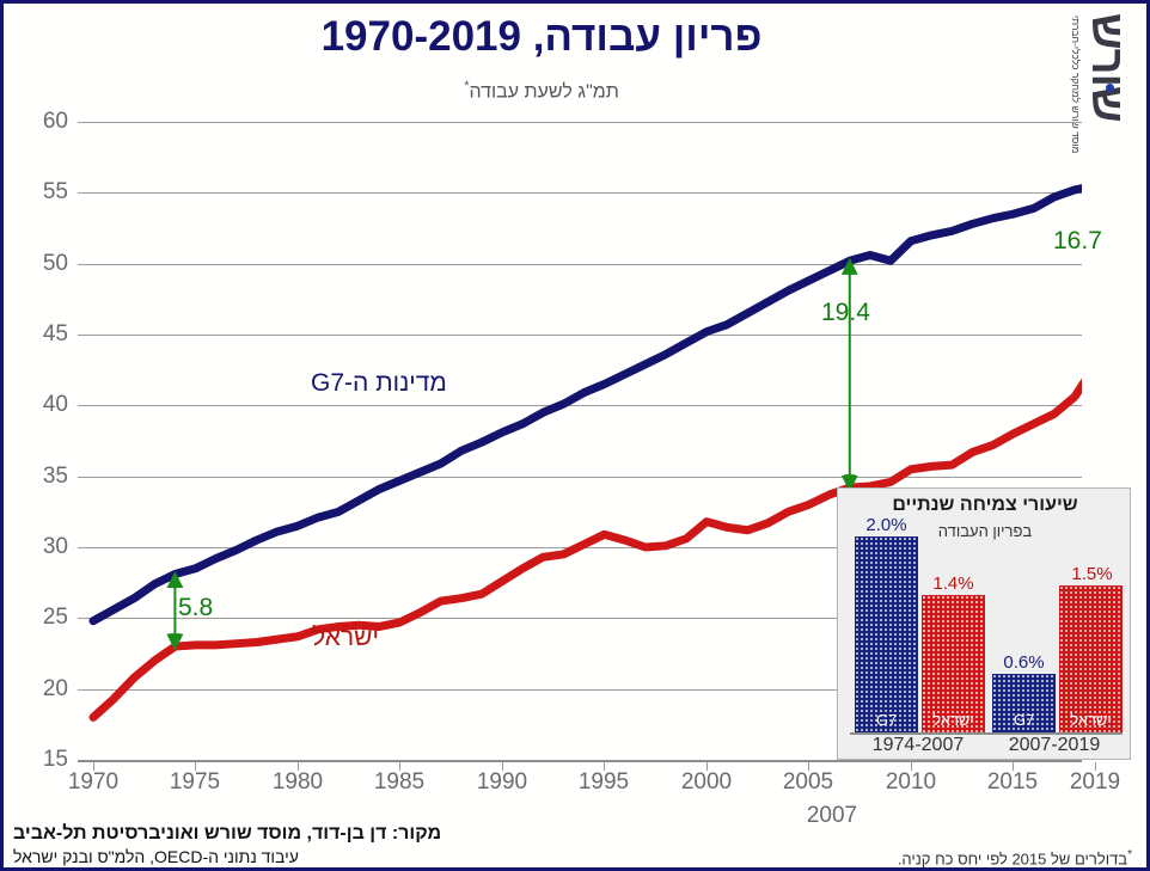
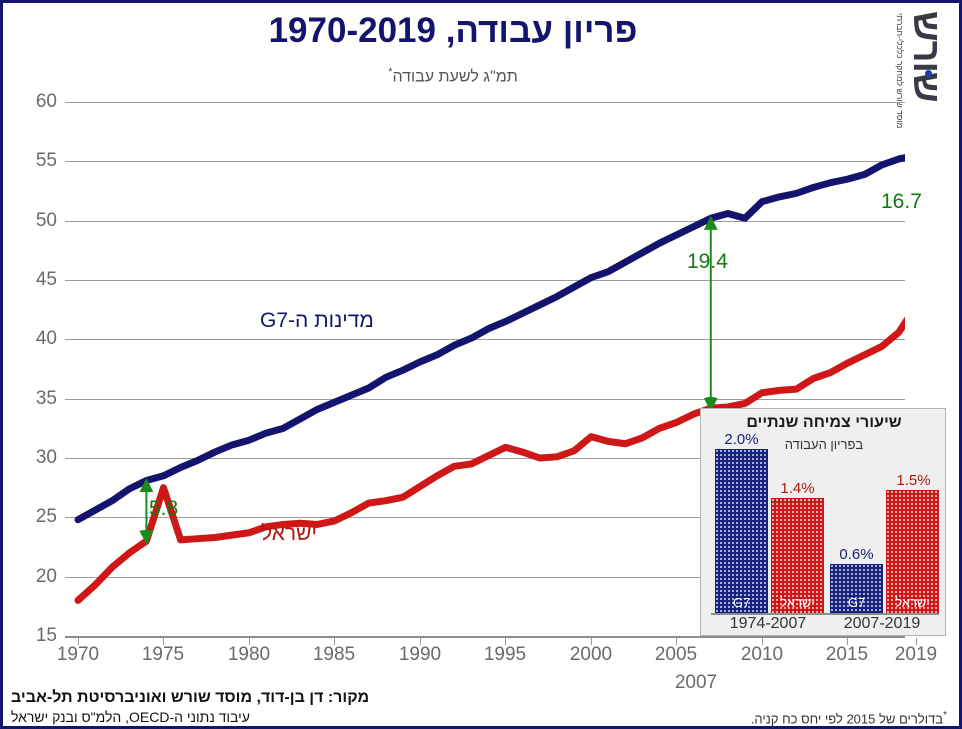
ישראל/1975: 23.1 -> 27.5
